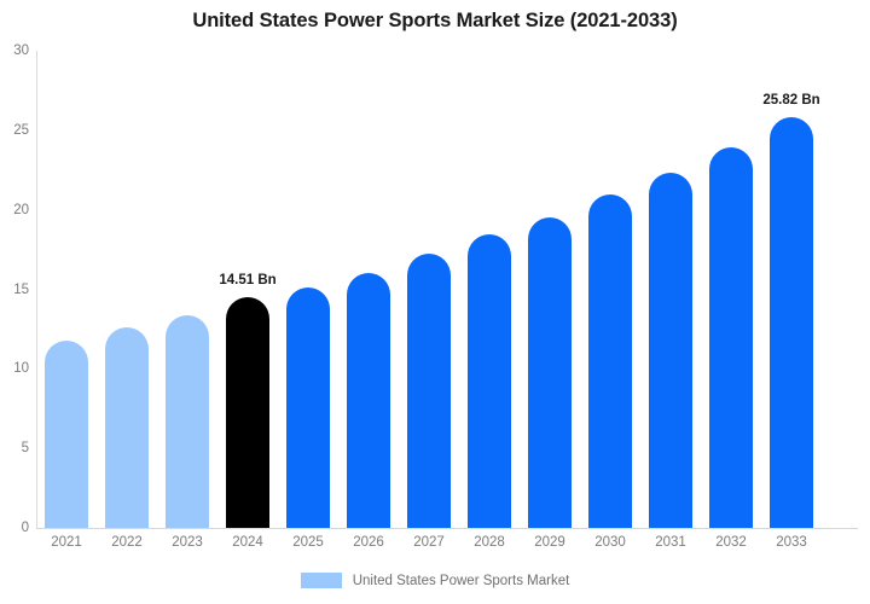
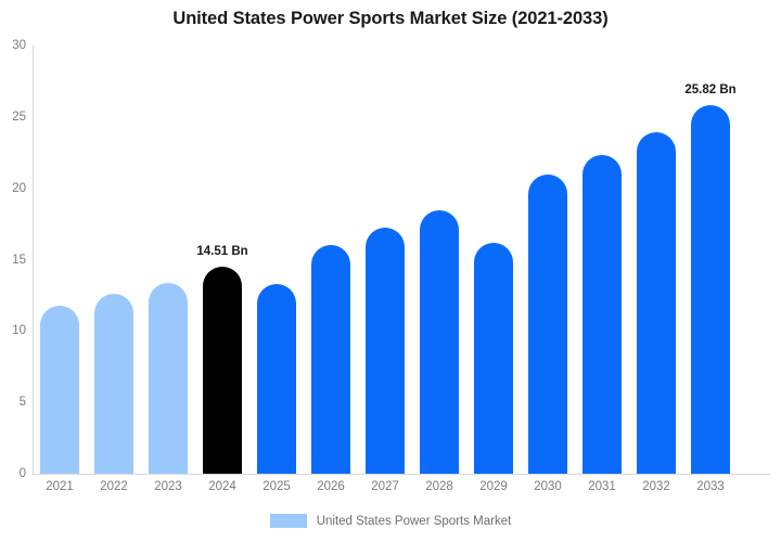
2025: 15.1 -> 13.3
2029: 19.6 -> 16.2
